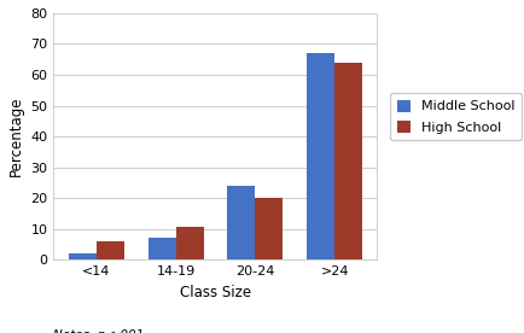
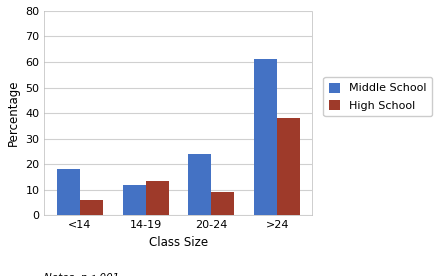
Middle School/<14: 2 -> 18
Middle School/14-19: 7 -> 12
High School/14-19: 10.5 -> 13.5
High School/20-24: 20.0 -> 9.0
Middle School/>24: 67 -> 61
High School/>24: 64.0 -> 38.0
